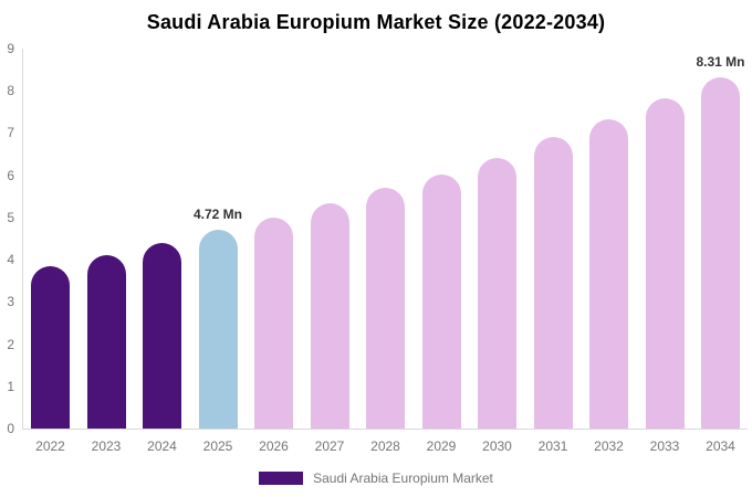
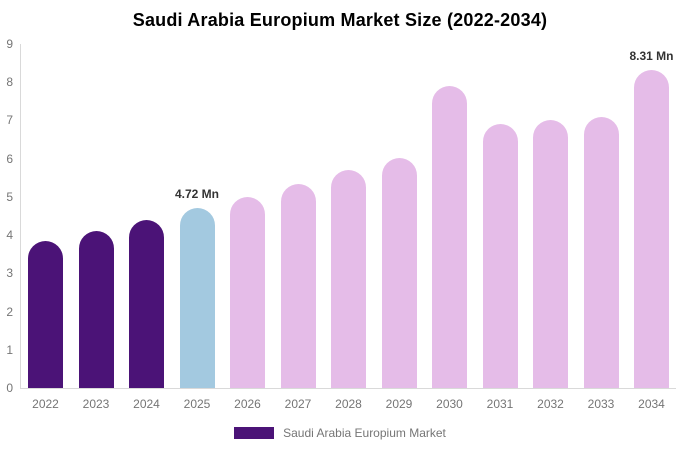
2030: 6.4 -> 7.9
2032: 7.3 -> 7.0
2033: 7.8 -> 7.1
